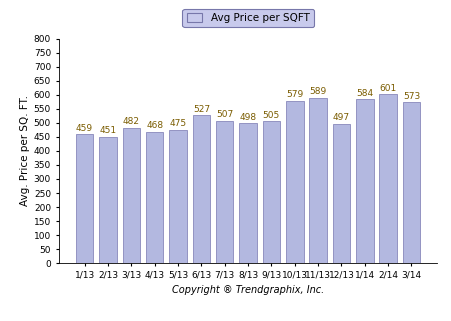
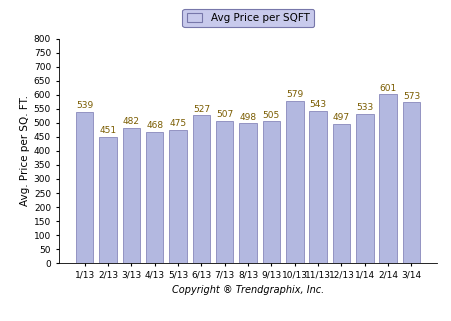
1/13: 459 -> 539
11/13: 589 -> 543
1/14: 584 -> 533
